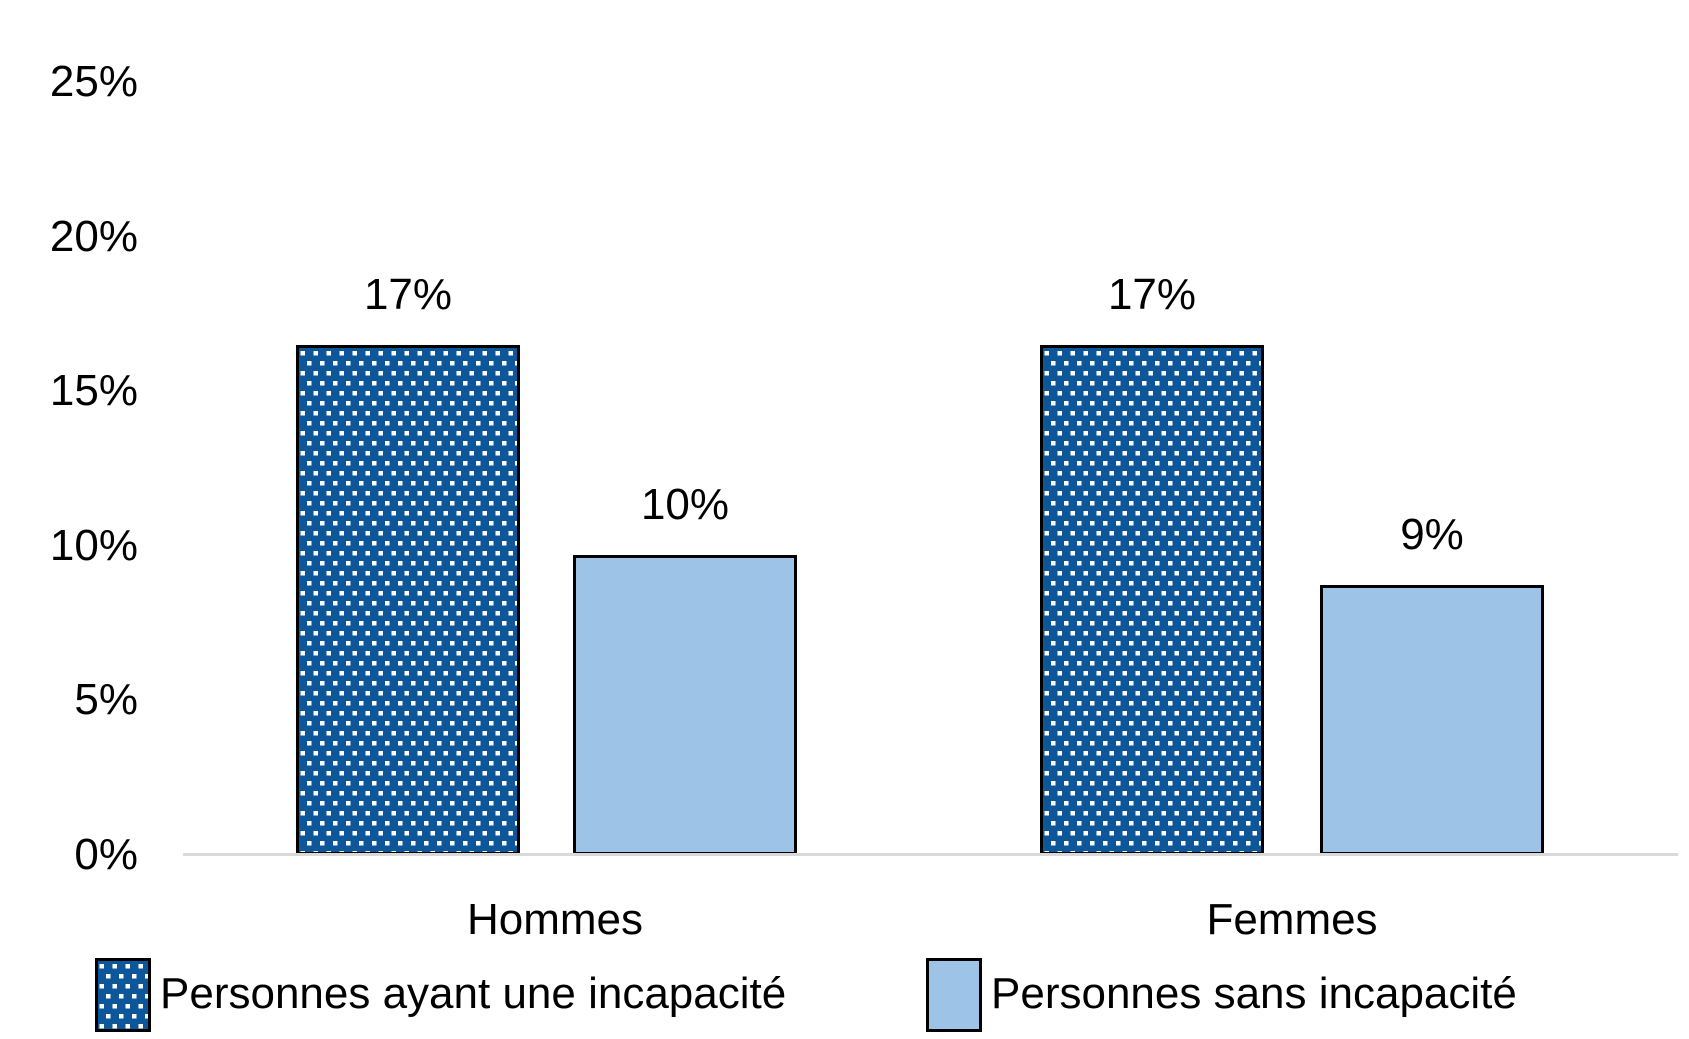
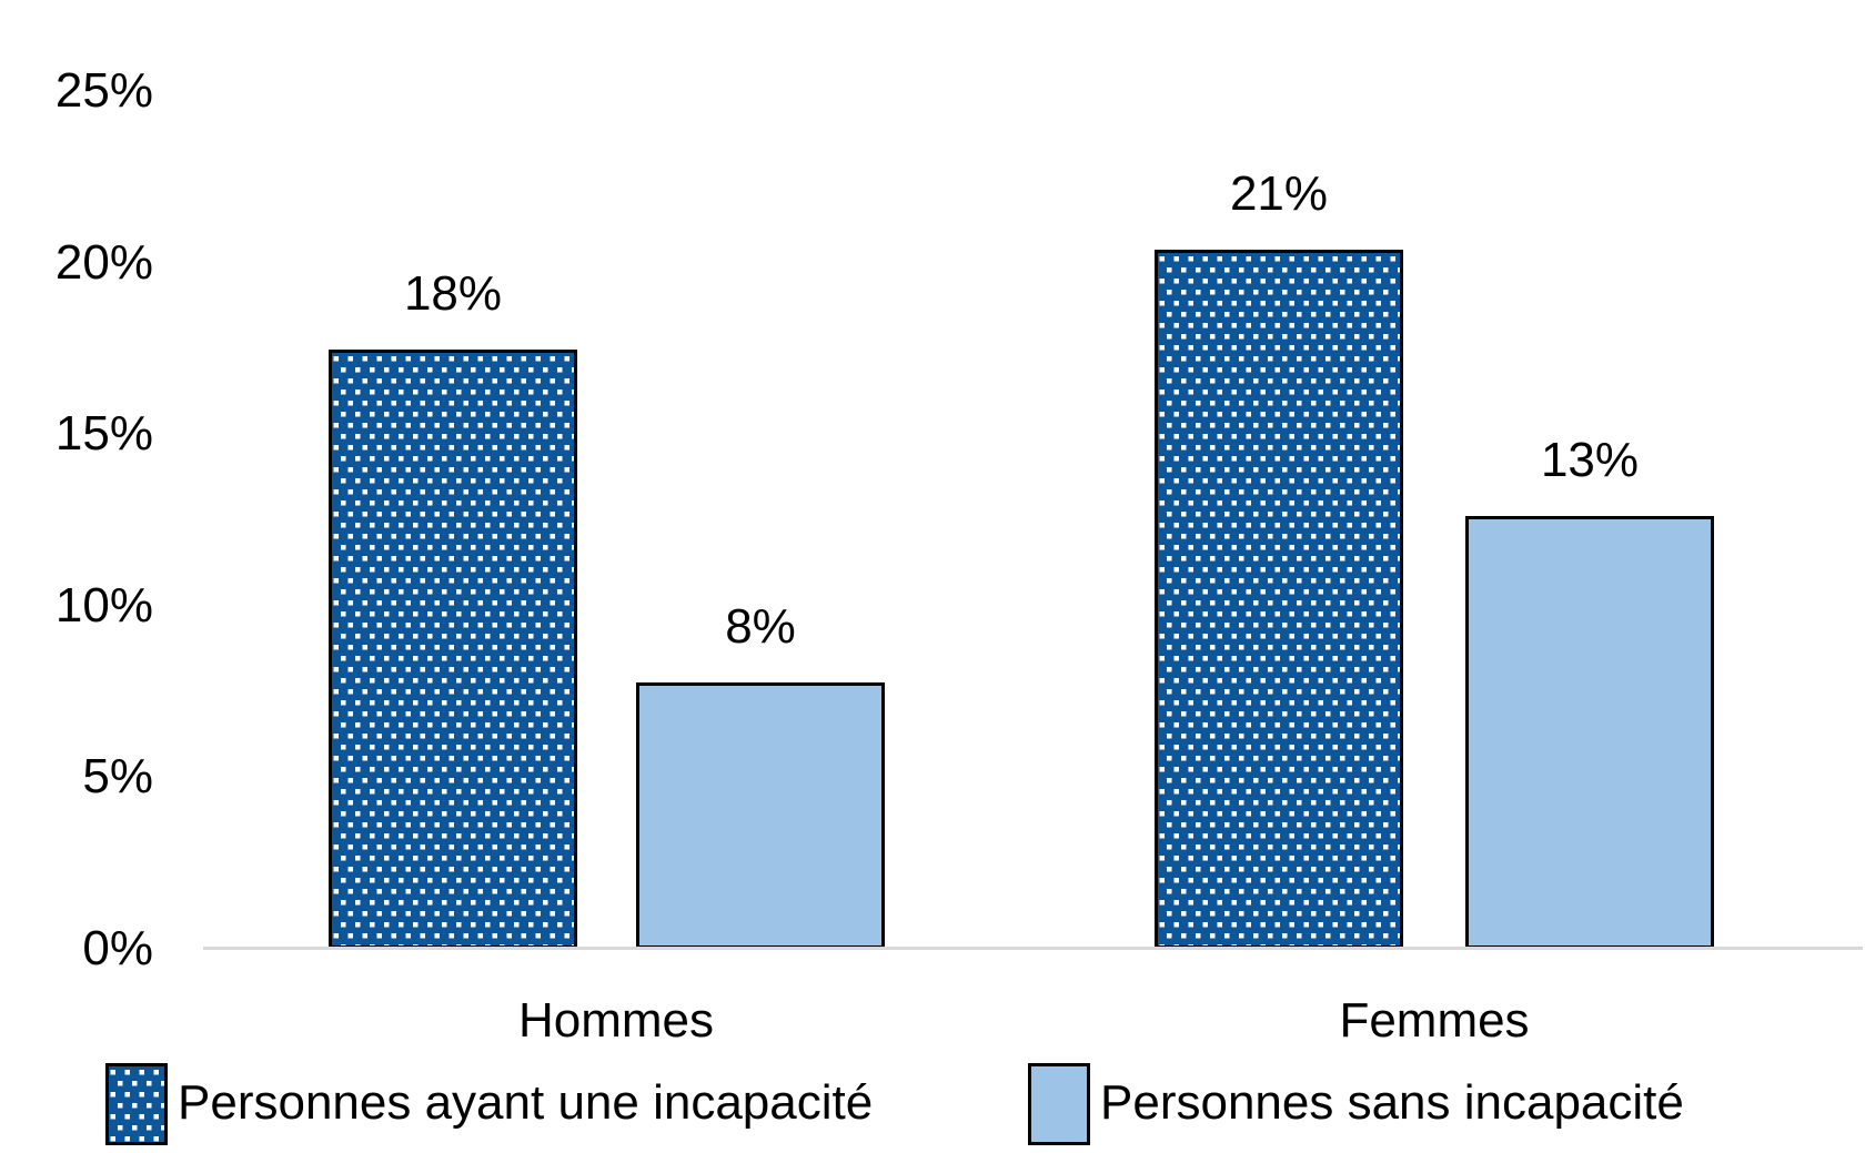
Personnes ayant une incapacité/Hommes: 17% -> 18%
Personnes sans incapacité/Hommes: 10% -> 8%
Personnes ayant une incapacité/Femmes: 17% -> 21%
Personnes sans incapacité/Femmes: 9% -> 13%
